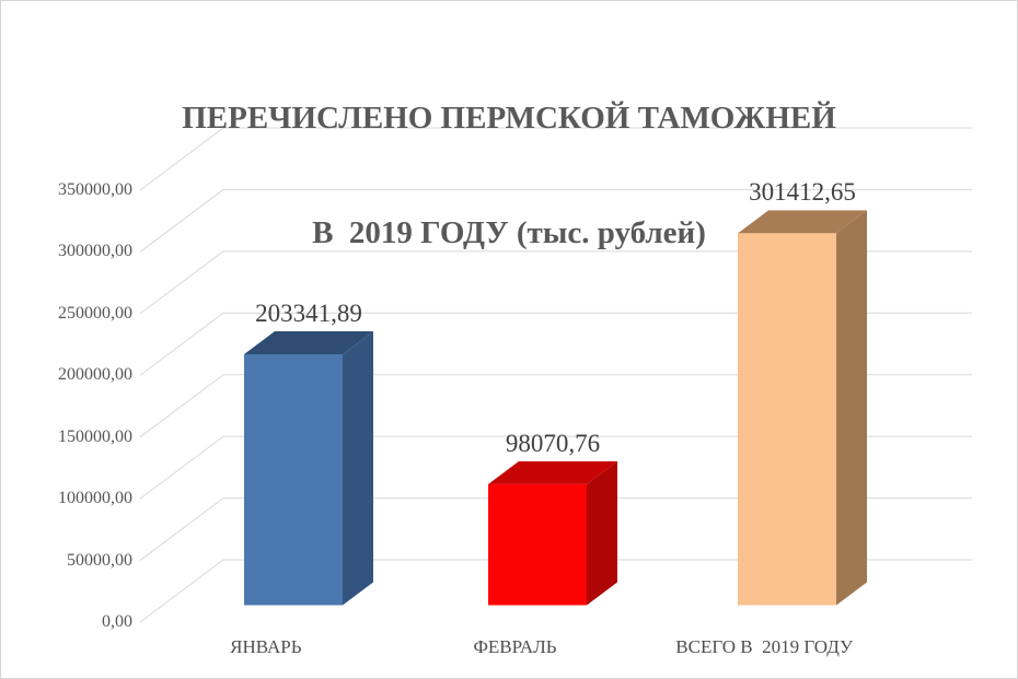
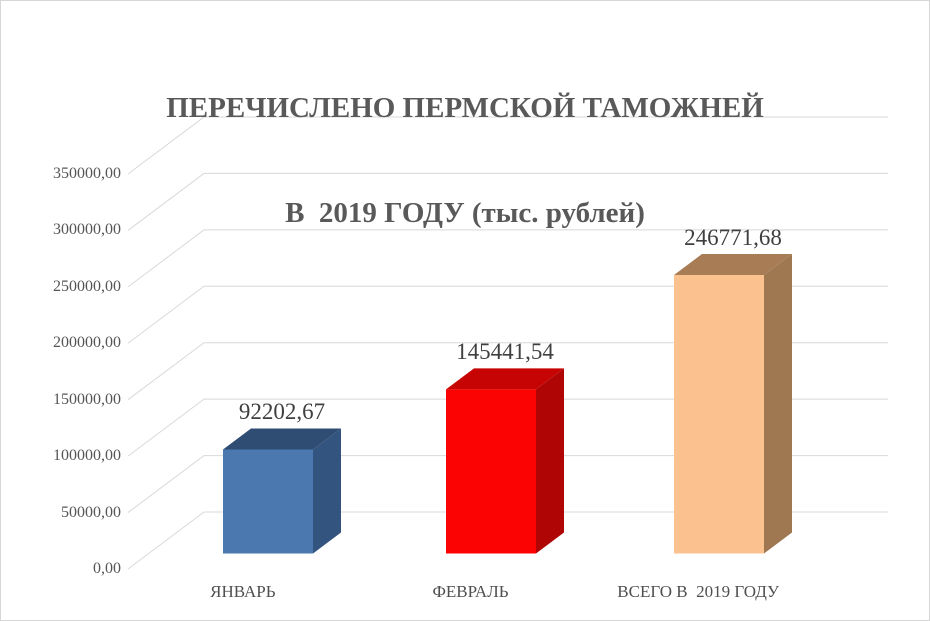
ЯНВАРЬ: 203341,89 -> 92202,67
ФЕВРАЛЬ: 98070,76 -> 145441,54
ВСЕГО В 2019 ГОДУ: 301412,65 -> 246771,68
